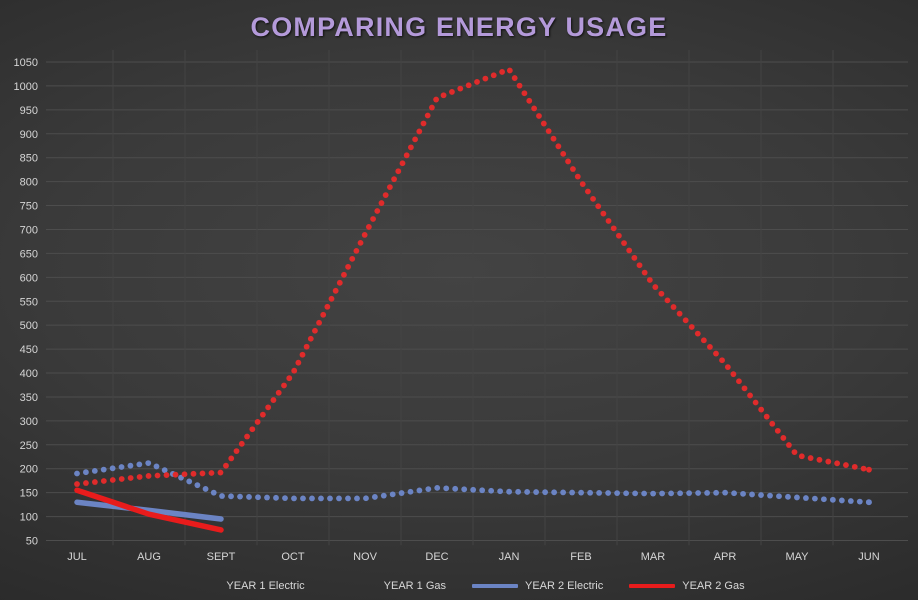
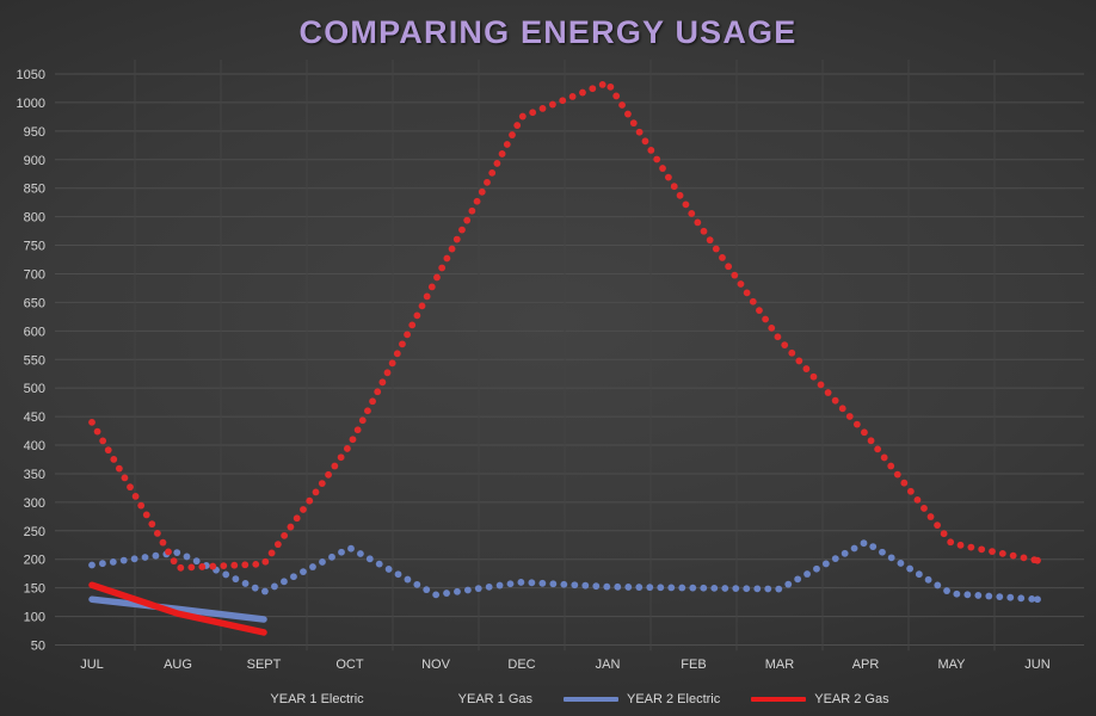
YEAR 1 Gas/JUL: 170 -> 440
YEAR 1 Electric/OCT: 140 -> 220
YEAR 1 Electric/APR: 150 -> 230
